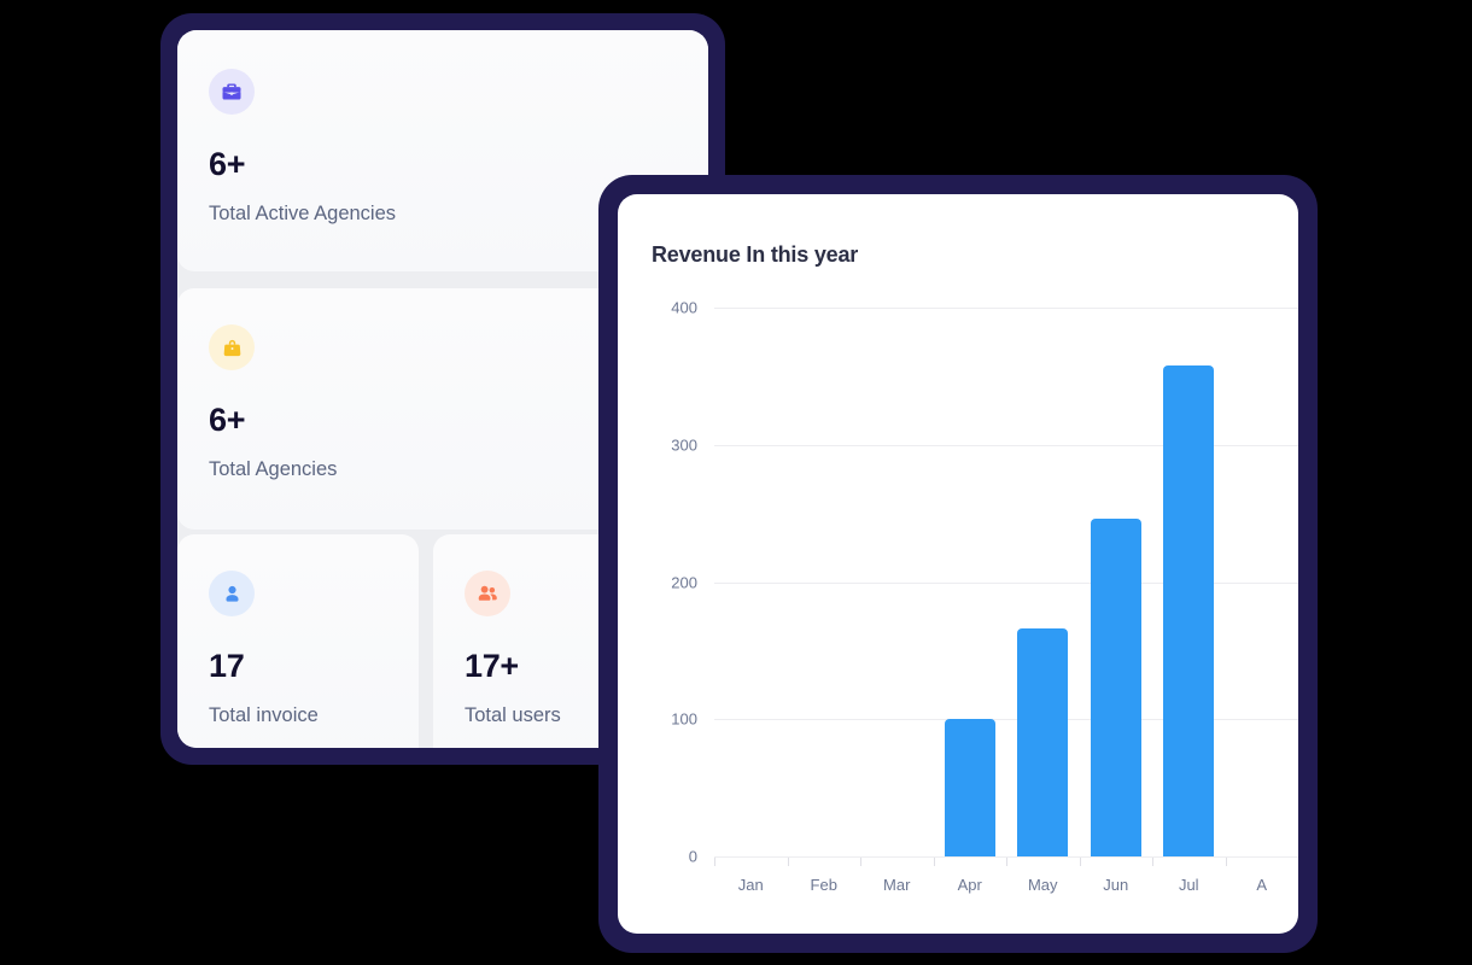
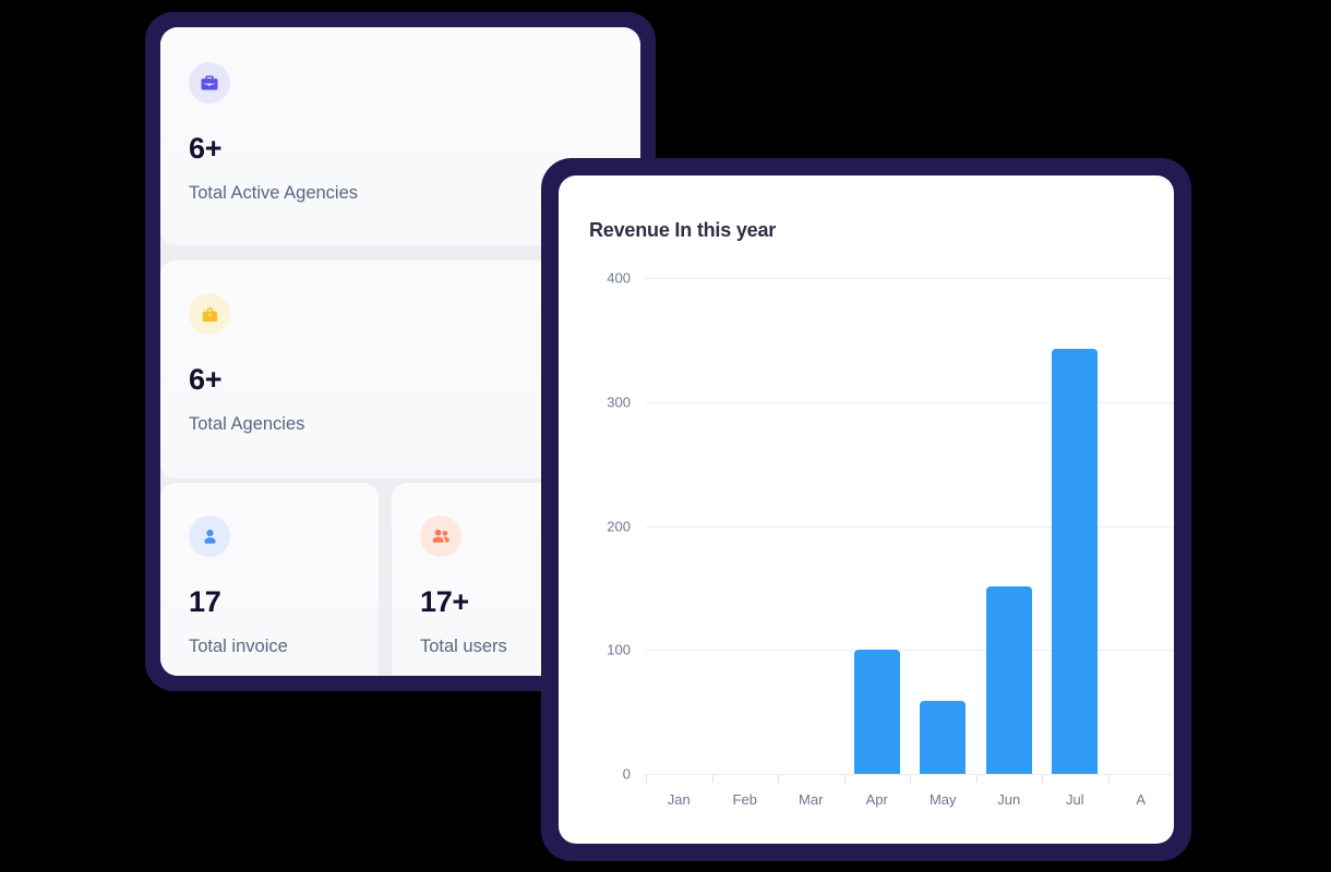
May: 166 -> 59
Jun: 246 -> 151
Jul: 358 -> 343
